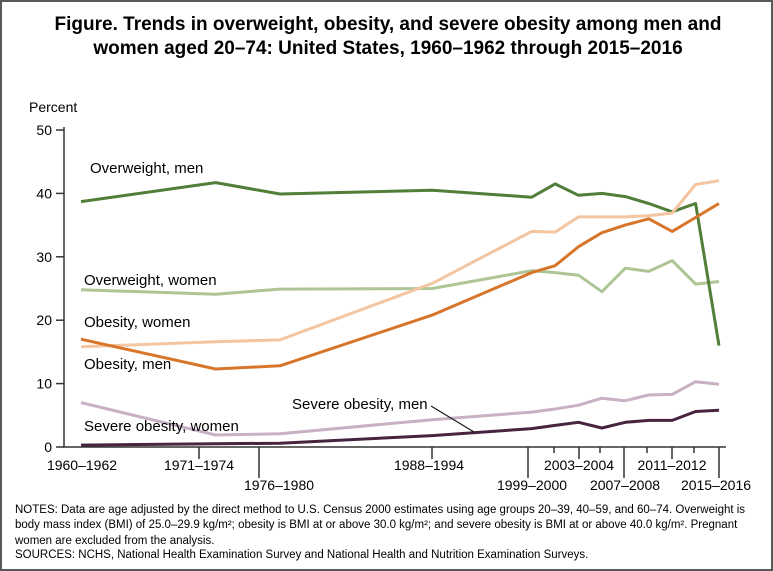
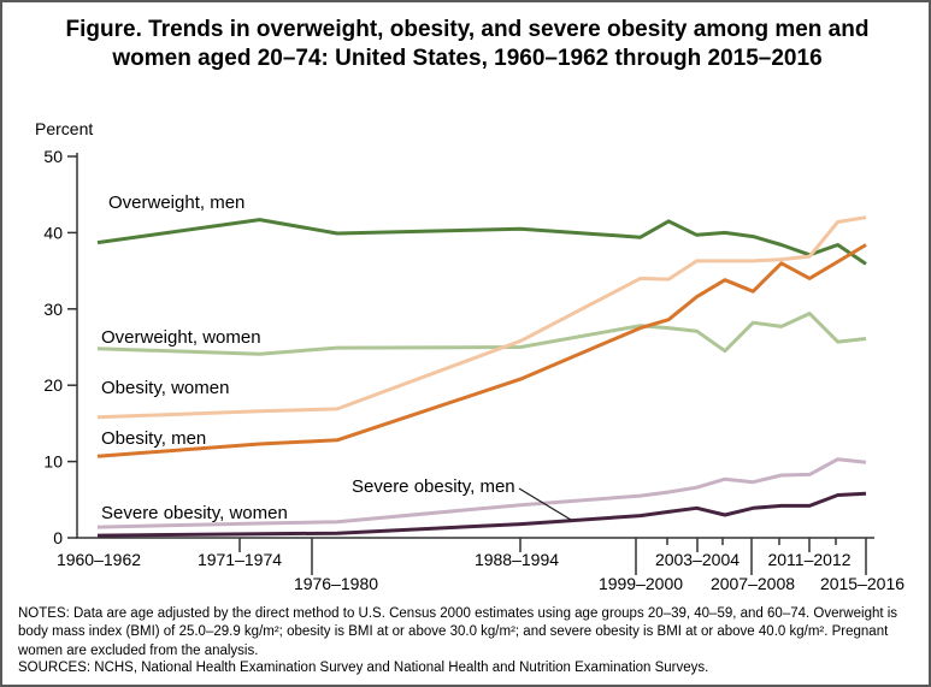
Obesity, men/1960–1962: 17 -> 11
Severe obesity, women/1960–1962: 7 -> 1
Obesity, men/2007–2008: 35 -> 32
Overweight, men/2015–2016: 16 -> 36
